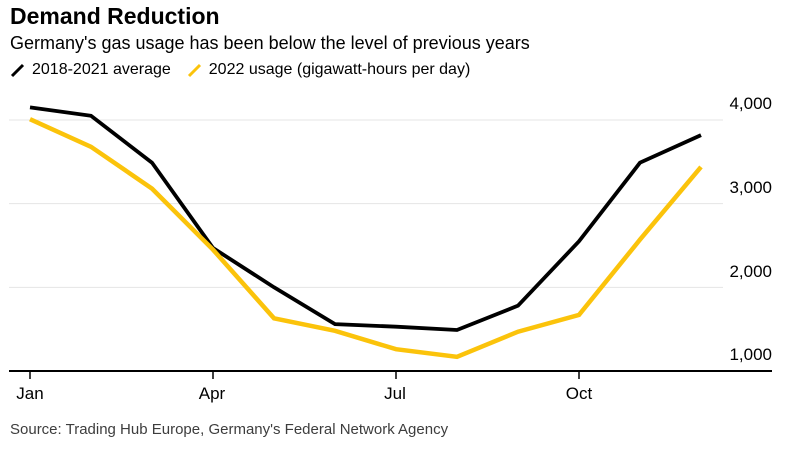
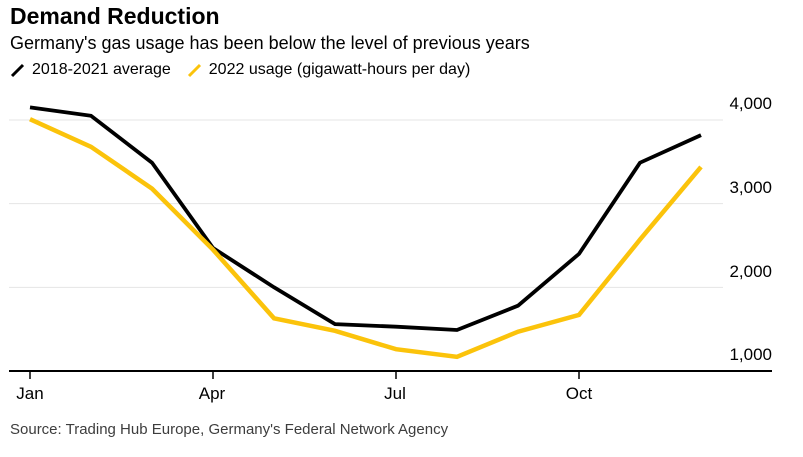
2018-2021 average/Oct: 2600 -> 2400
